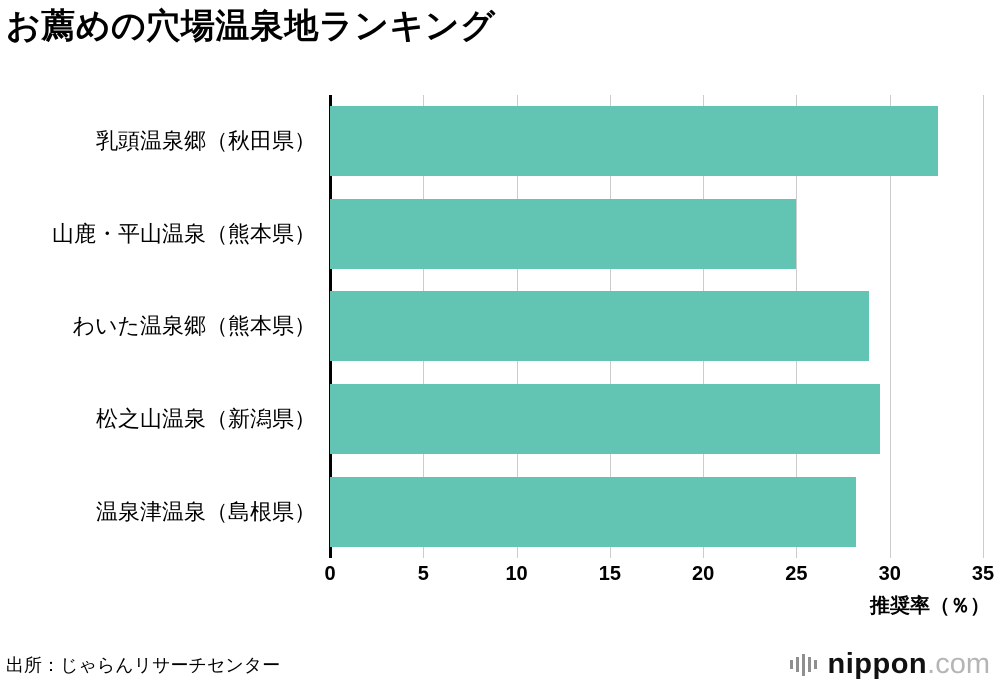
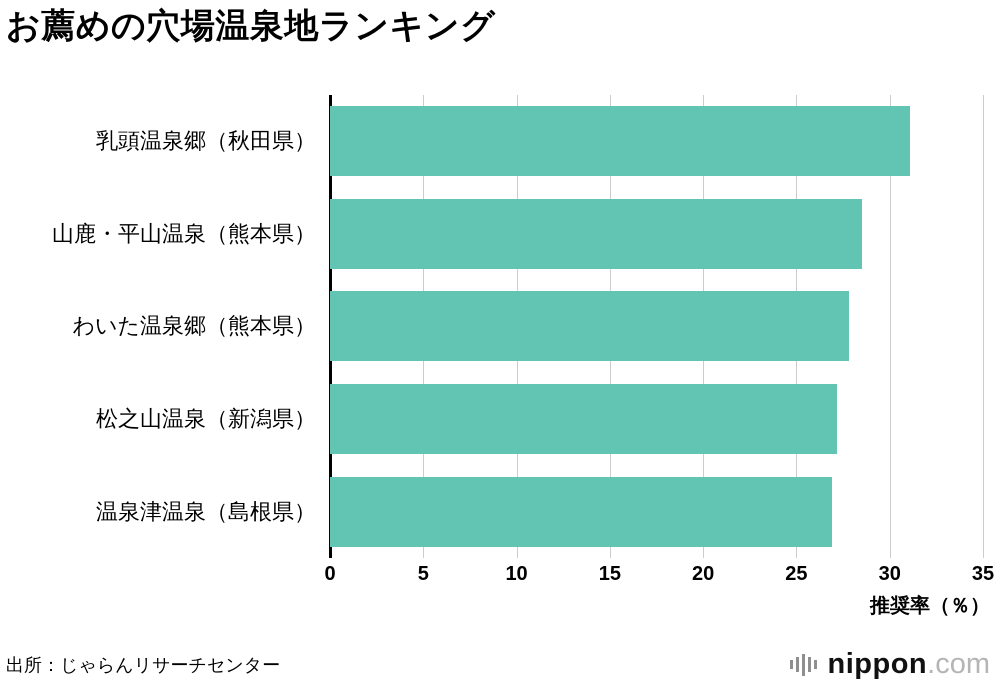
乳頭温泉郷（秋田県）: 32.6 -> 31.1
山鹿・平山温泉（熊本県）: 25.0 -> 28.5
わいた温泉郷（熊本県）: 28.9 -> 27.8
松之山温泉（新潟県）: 29.5 -> 27.2
温泉津温泉（島根県）: 28.2 -> 26.9
